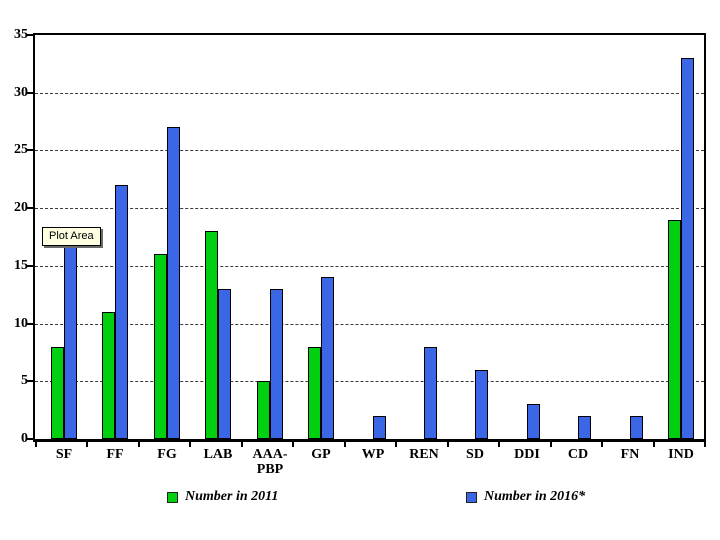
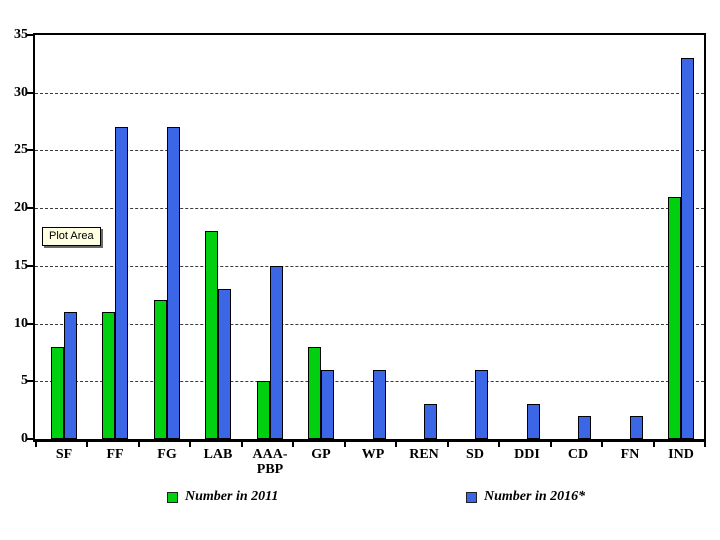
Number in 2016*/SF: 17 -> 11
Number in 2016*/FF: 22 -> 27
Number in 2011/FG: 16 -> 12
Number in 2016*/AAA-PBP: 13 -> 15
Number in 2016*/GP: 14 -> 6
Number in 2016*/WP: 2 -> 6
Number in 2016*/REN: 8 -> 3
Number in 2011/IND: 19 -> 21
